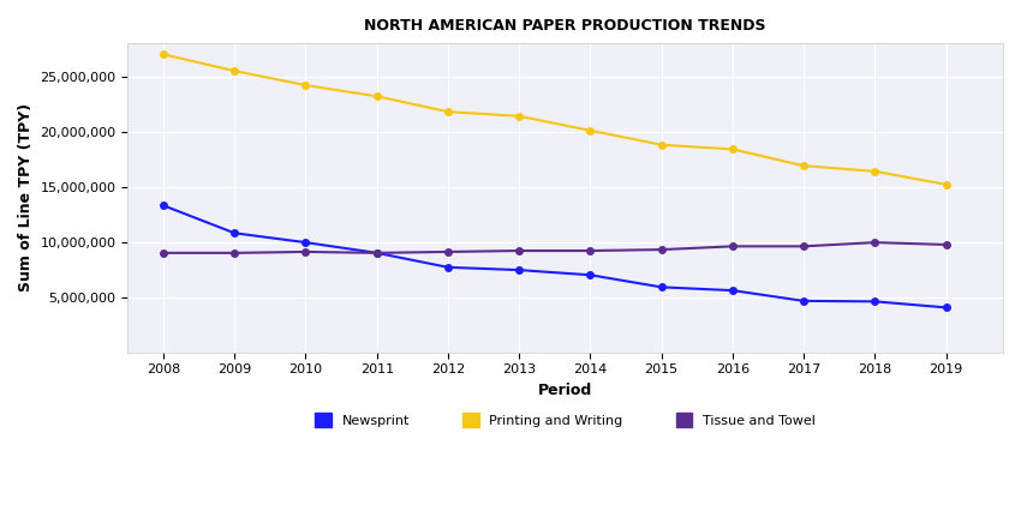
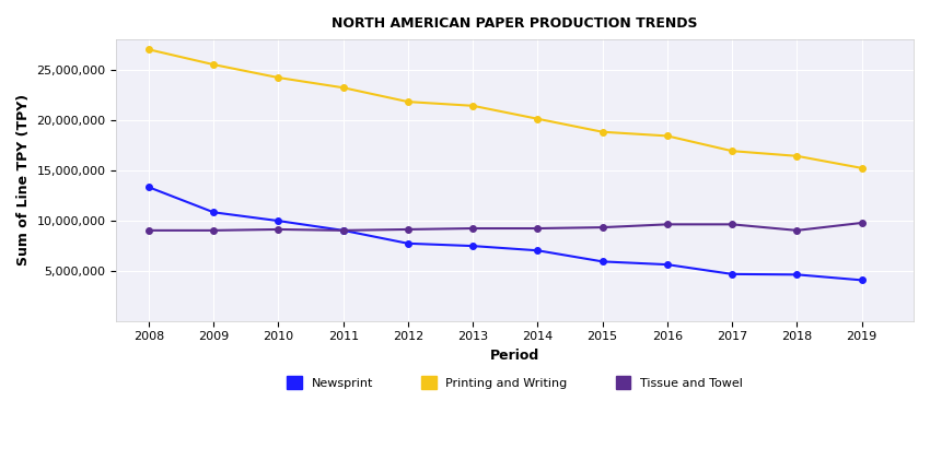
Tissue and Towel/2018: 10,000,000 -> 9,000,000
